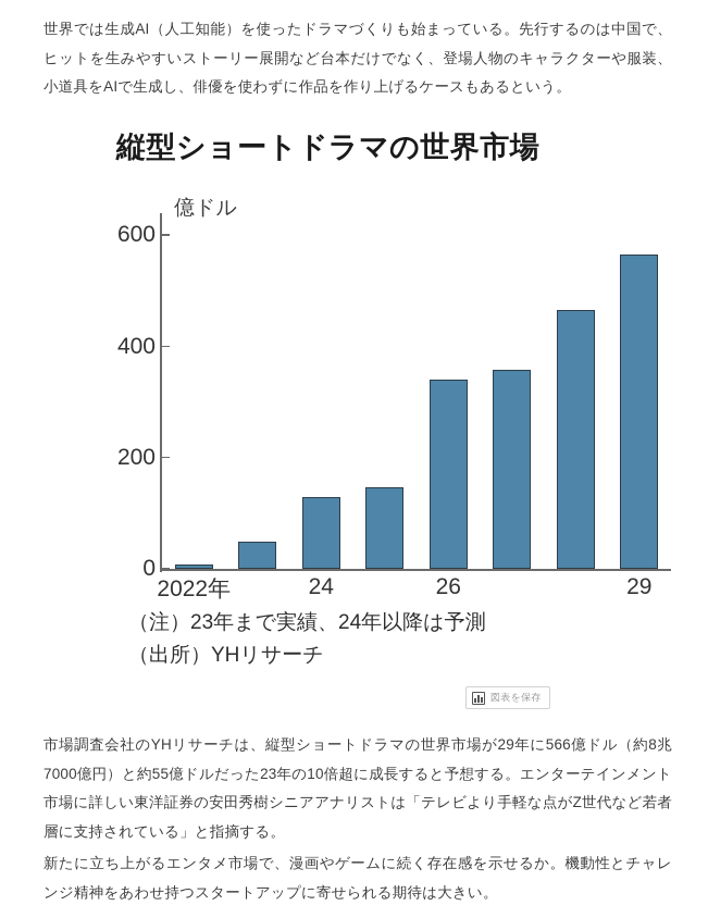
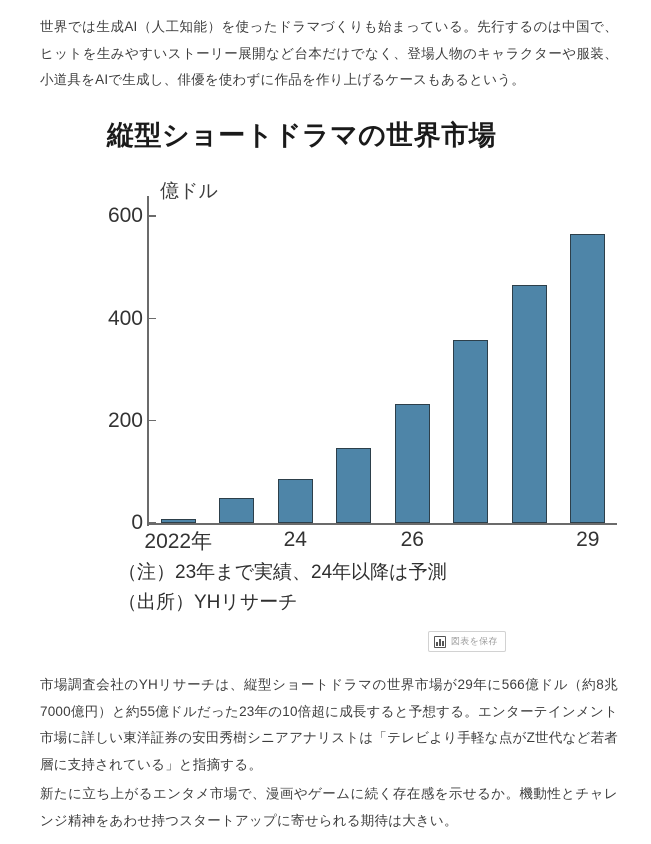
24: 130 -> 90
26: 340 -> 230
